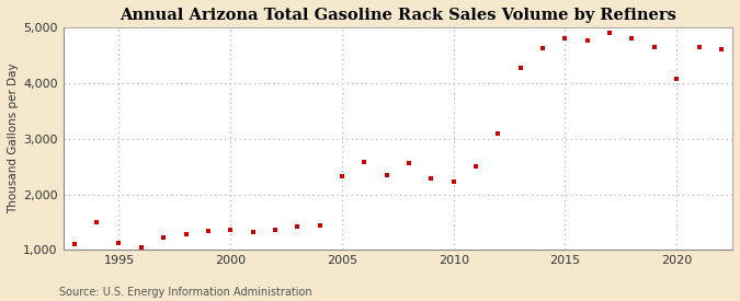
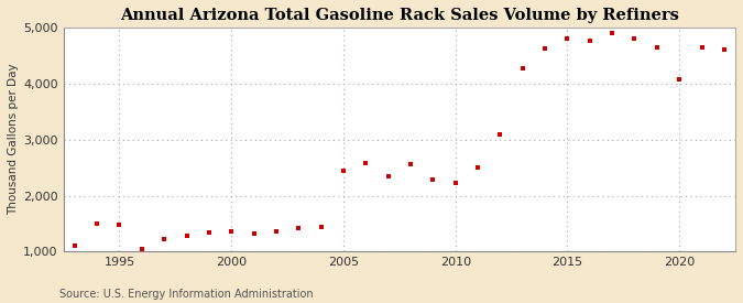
1995: 1,120 -> 1,480
2005: 2,320 -> 2,440
